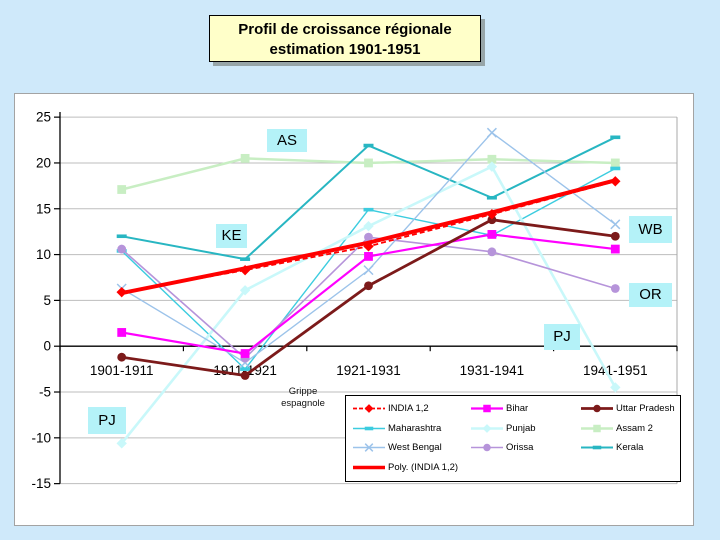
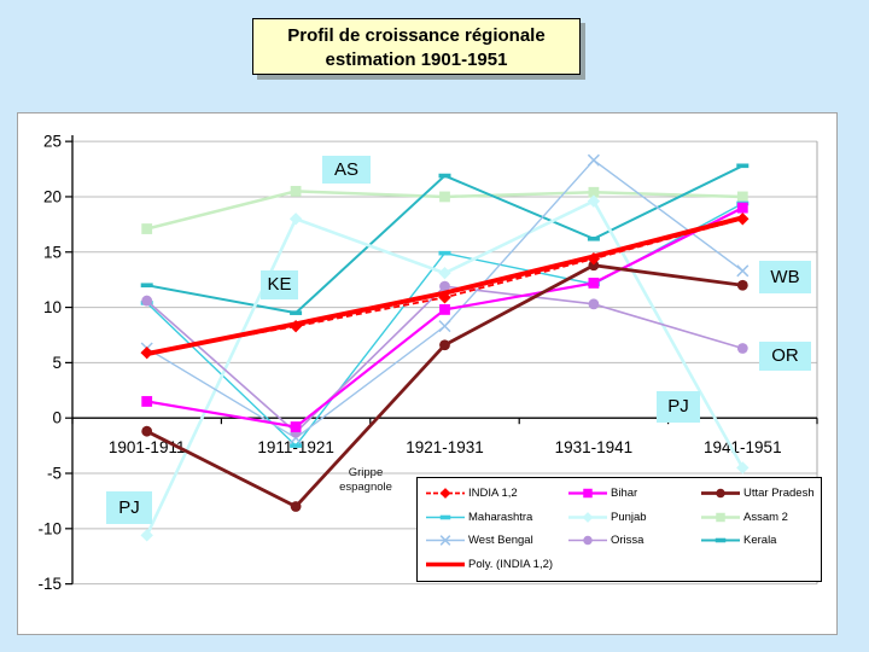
Punjab/1911-1921: 6 -> 18
Uttar Pradesh/1911-1921: -3 -> -8
Bihar/1941-1951: 11 -> 19
